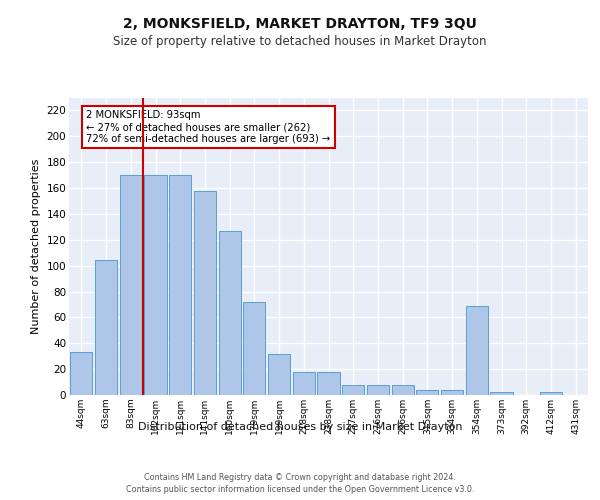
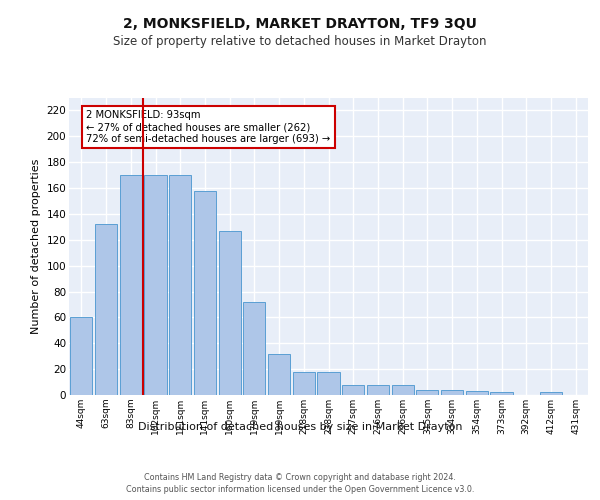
44sqm: 33 -> 60
63sqm: 104 -> 132
354sqm: 69 -> 3
